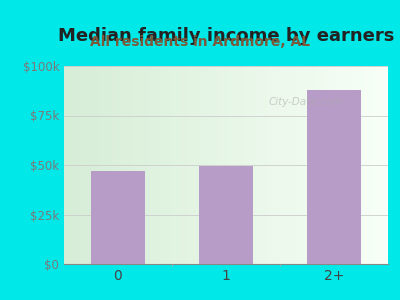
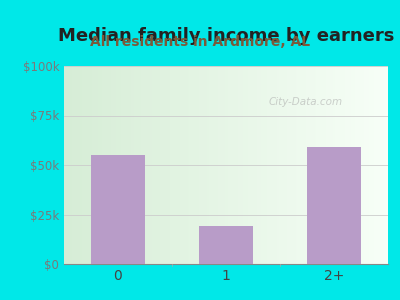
0: $47k -> $55k
1: $50k -> $19k
2+: $88k -> $59k
